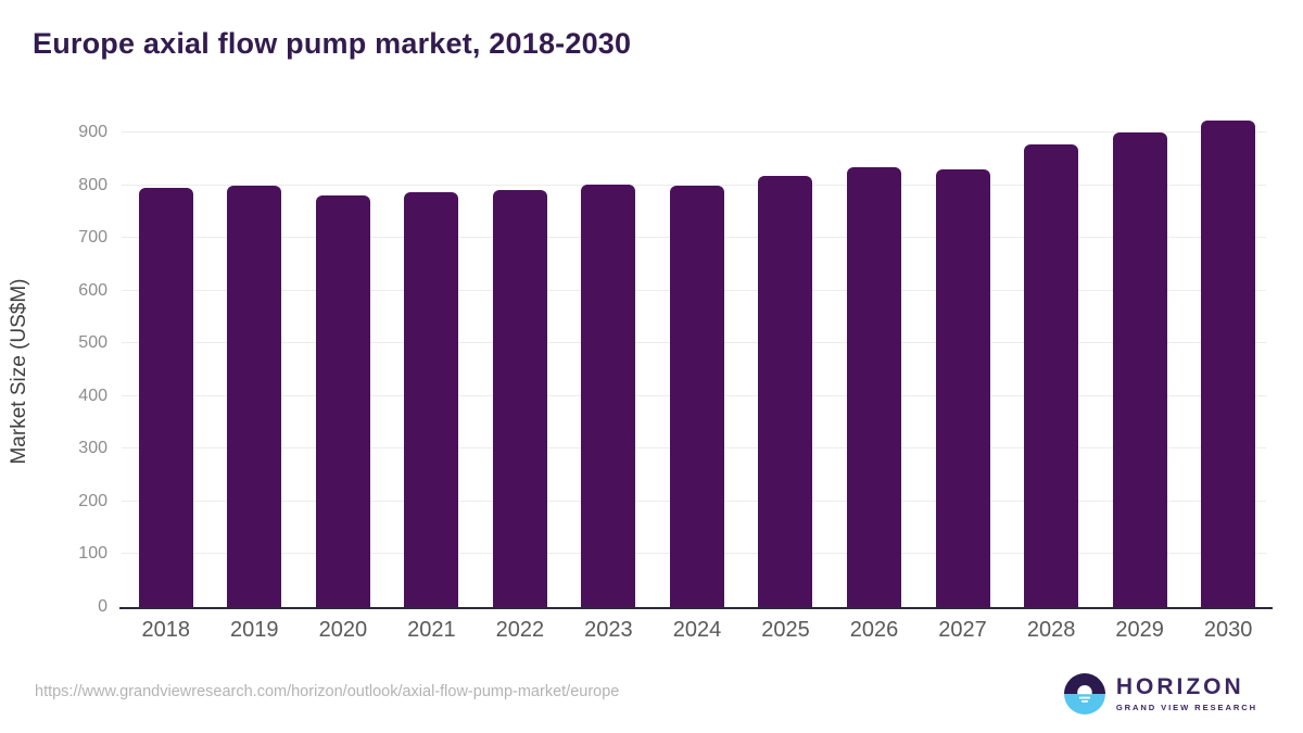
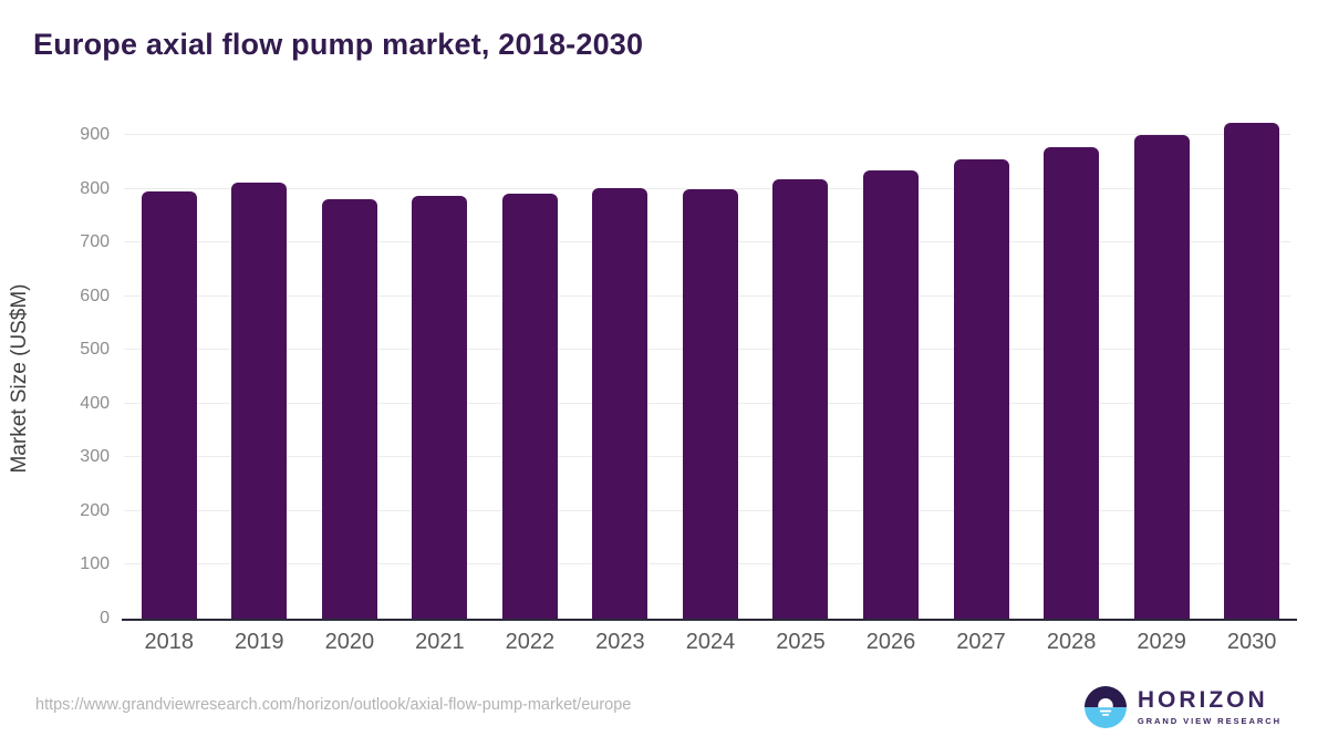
2019: 800 -> 810
2027: 830 -> 860
